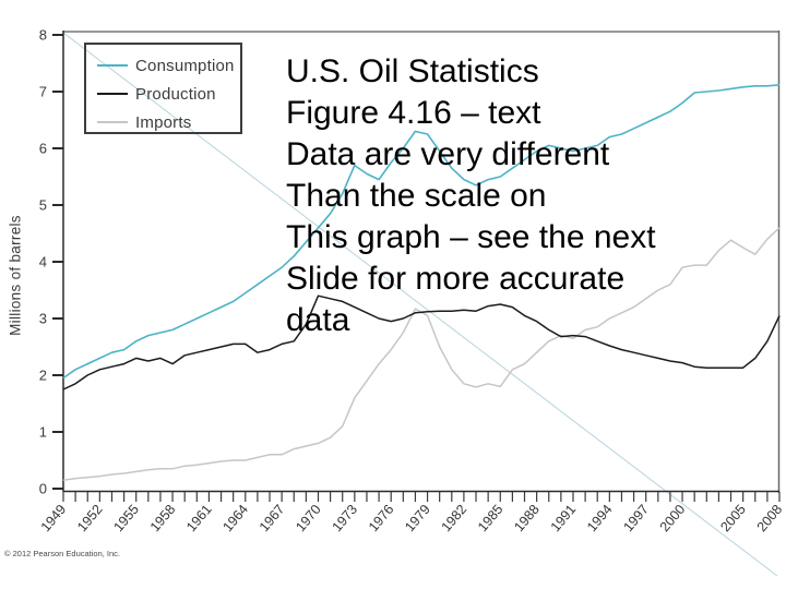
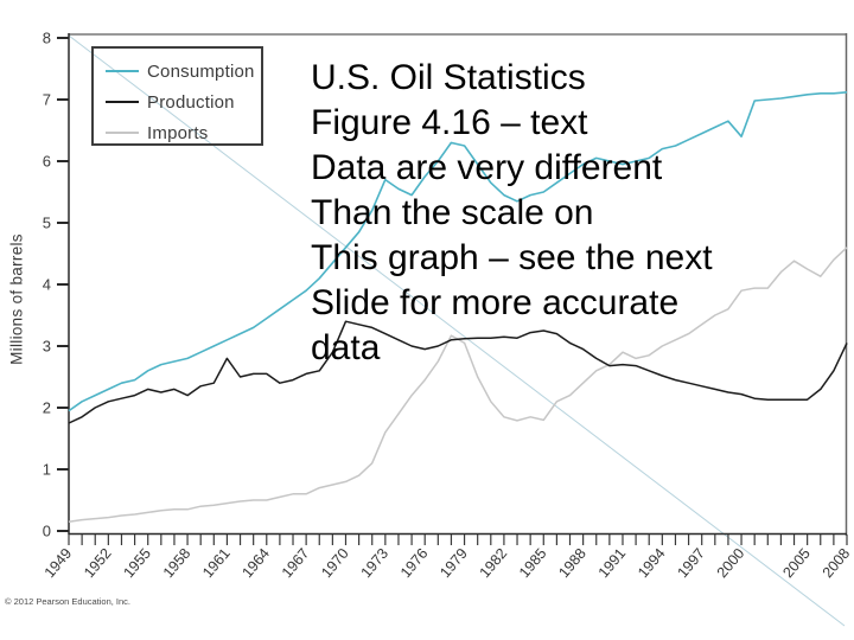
Production/1961: 2.5 -> 2.8
Imports/1991: 2.6 -> 2.9
Consumption/2000: 6.8 -> 6.4
